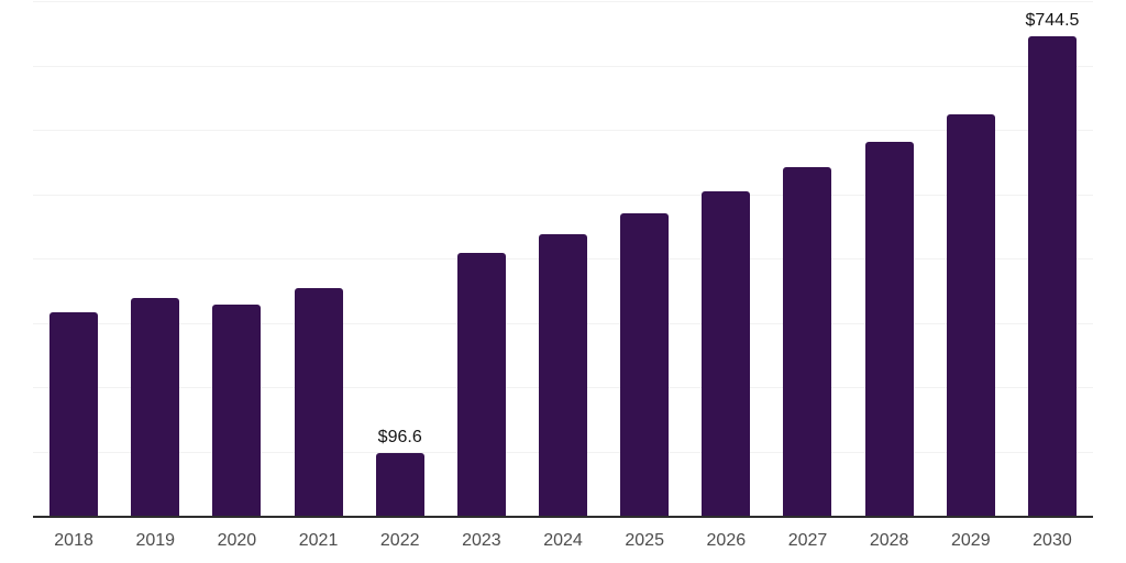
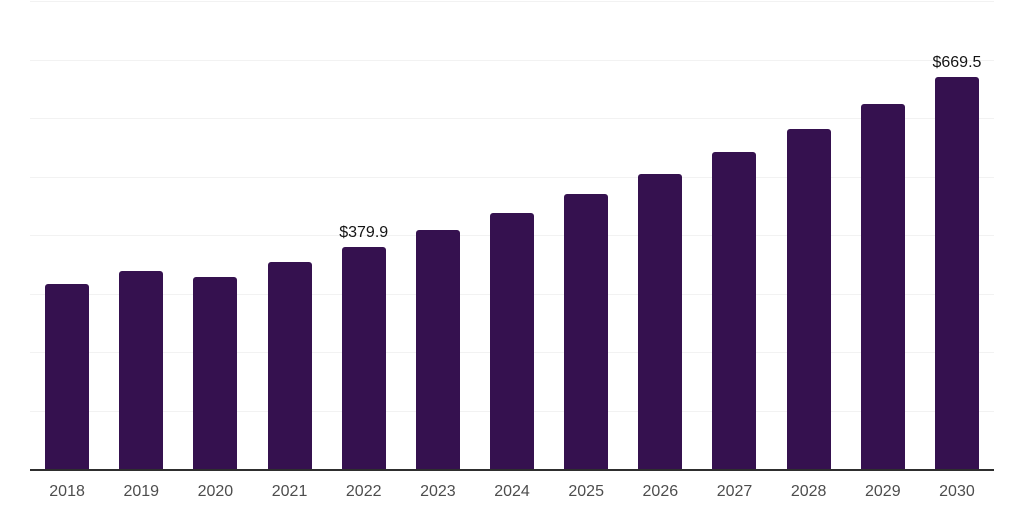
2022: $96.6 -> $379.9
2030: $744.5 -> $669.5
